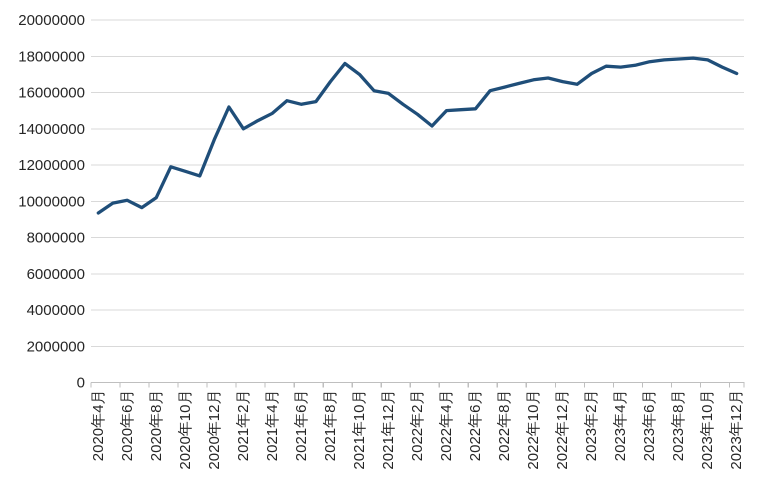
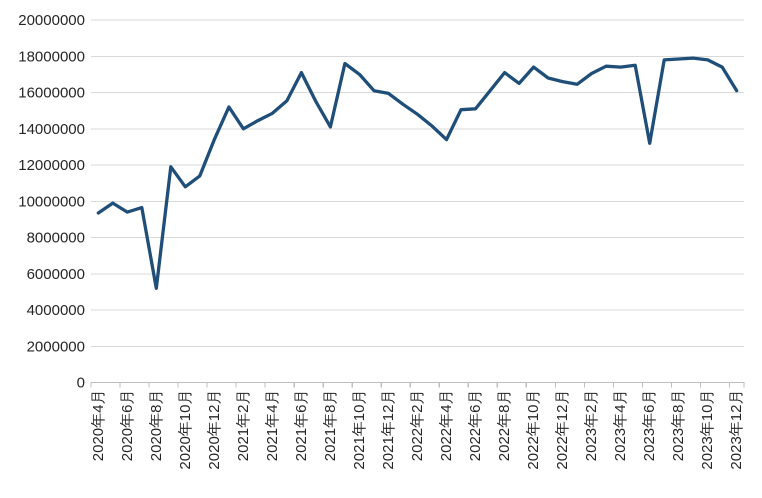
2020年6月: 10000000 -> 9400000
2020年8月: 10200000 -> 5200000
2020年10月: 11600000 -> 10800000
2021年6月: 15400000 -> 17100000
2021年8月: 16600000 -> 14100000
2022年4月: 15000000 -> 13400000
2022年8月: 16300000 -> 17100000
2022年10月: 16700000 -> 17400000
2023年6月: 17700000 -> 13200000
2023年12月: 17000000 -> 16100000
